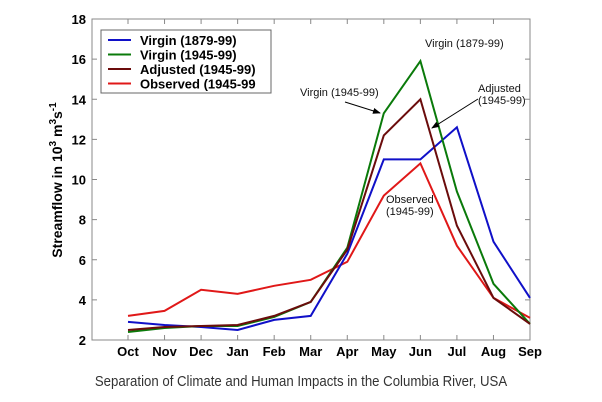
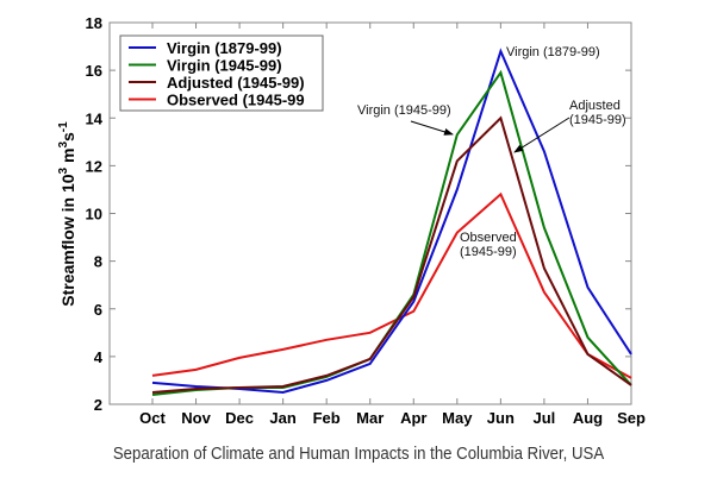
Observed (1945-99/Dec: 4.5 -> 4.0
Virgin (1879-99)/Mar: 3.2 -> 3.7
Virgin (1879-99)/Jun: 11.0 -> 16.8
